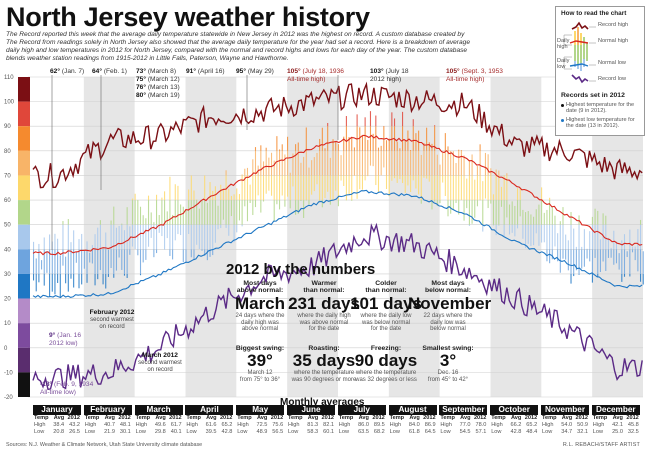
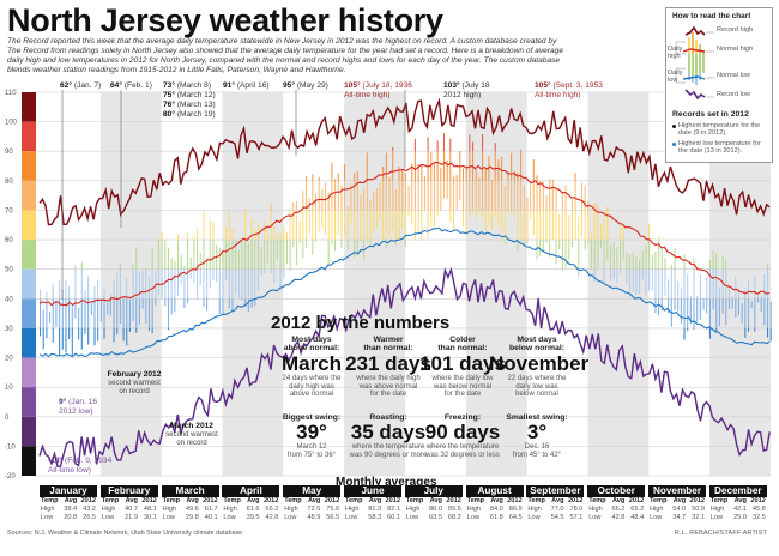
Record high/February: 84 -> 74
Record low/June: 33 -> 38
Record high/October: 82 -> 88
